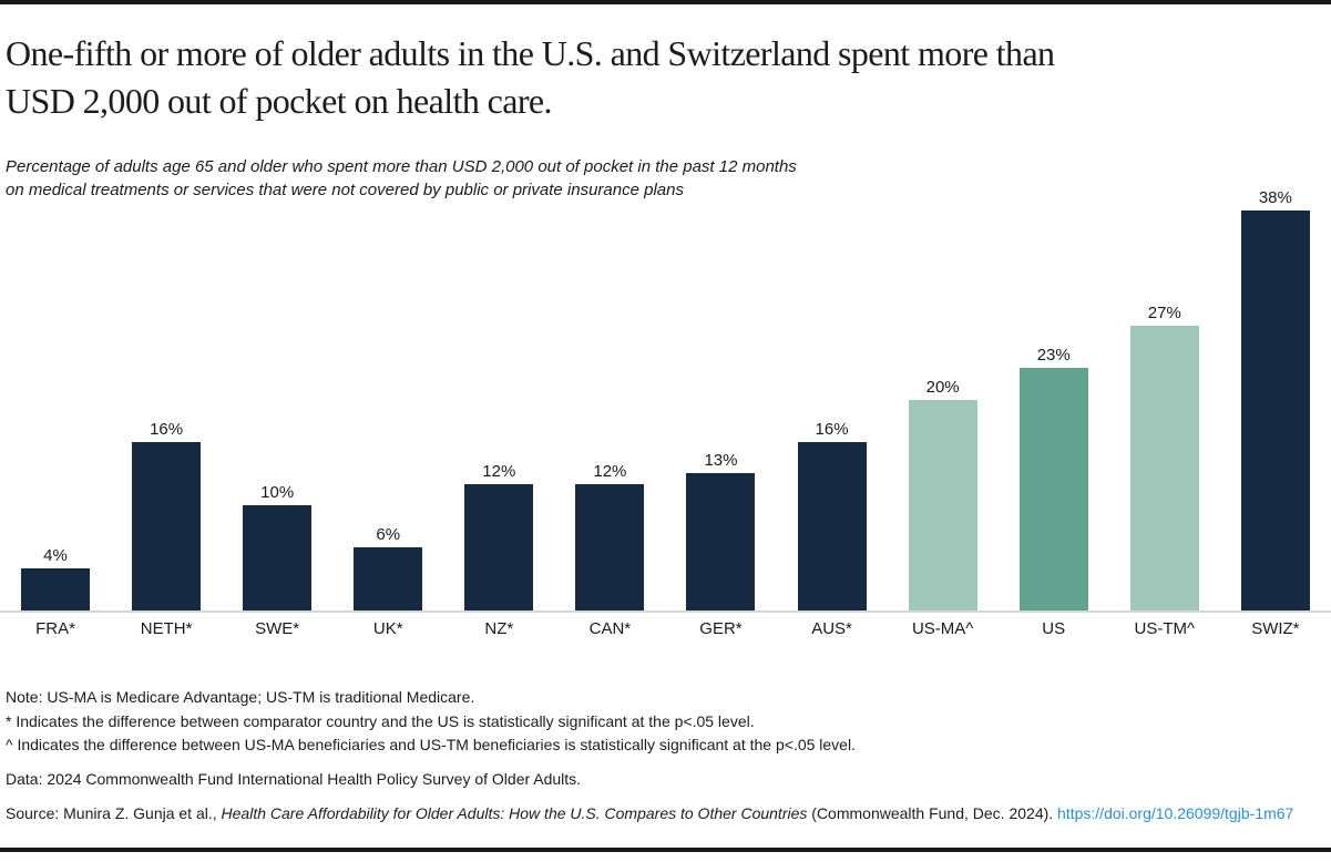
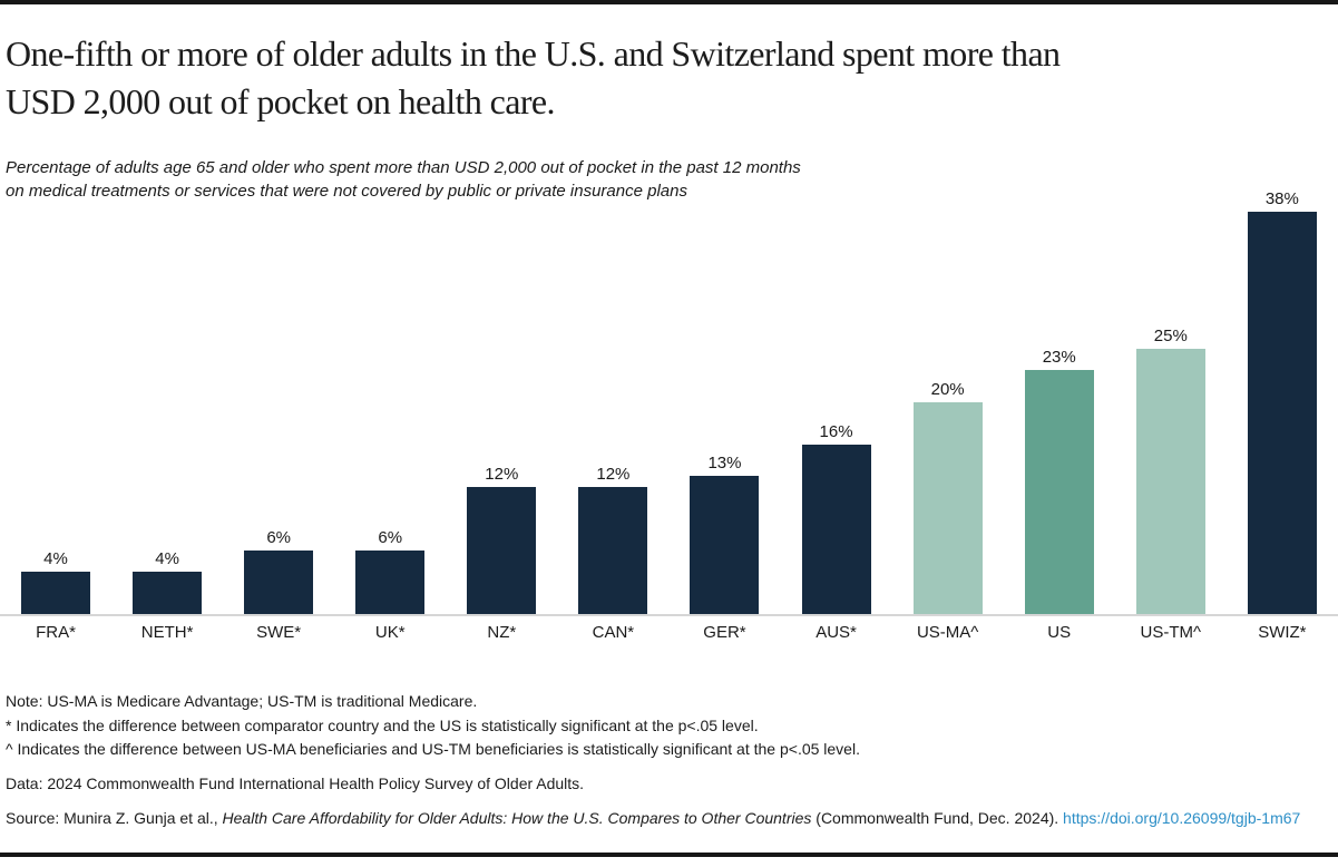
NETH*: 16% -> 4%
SWE*: 10% -> 6%
US-TM^: 27% -> 25%
